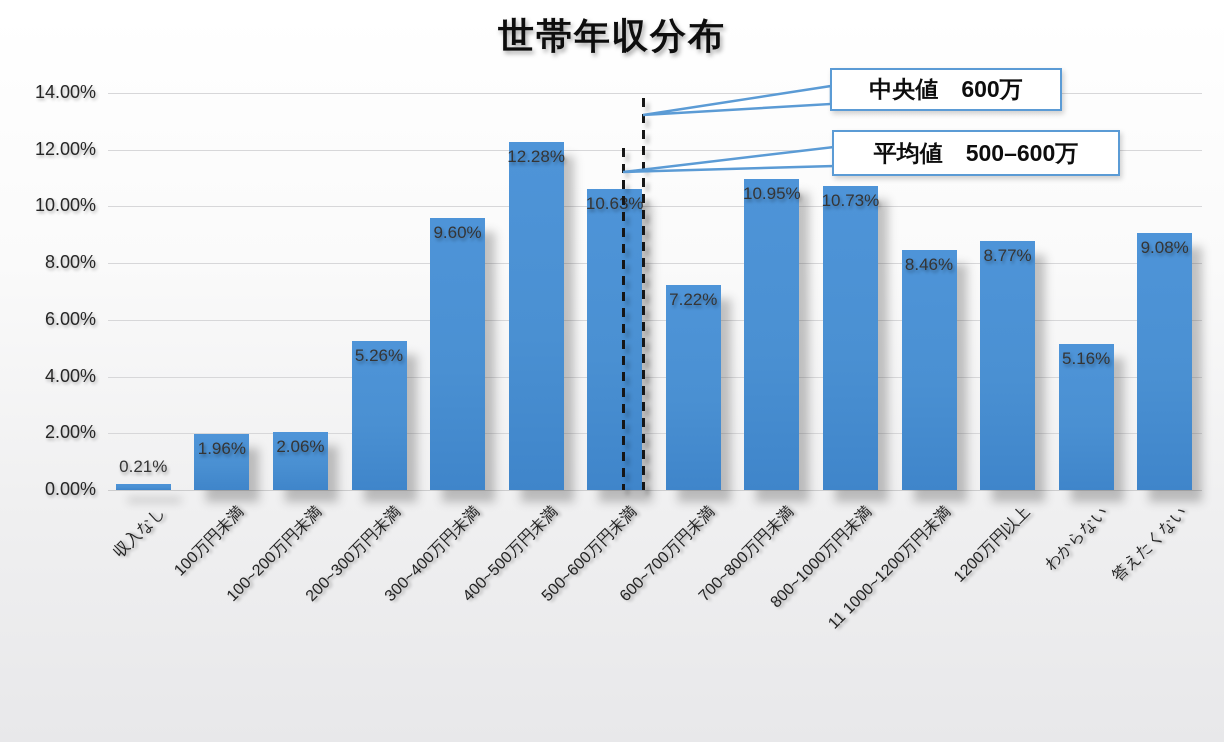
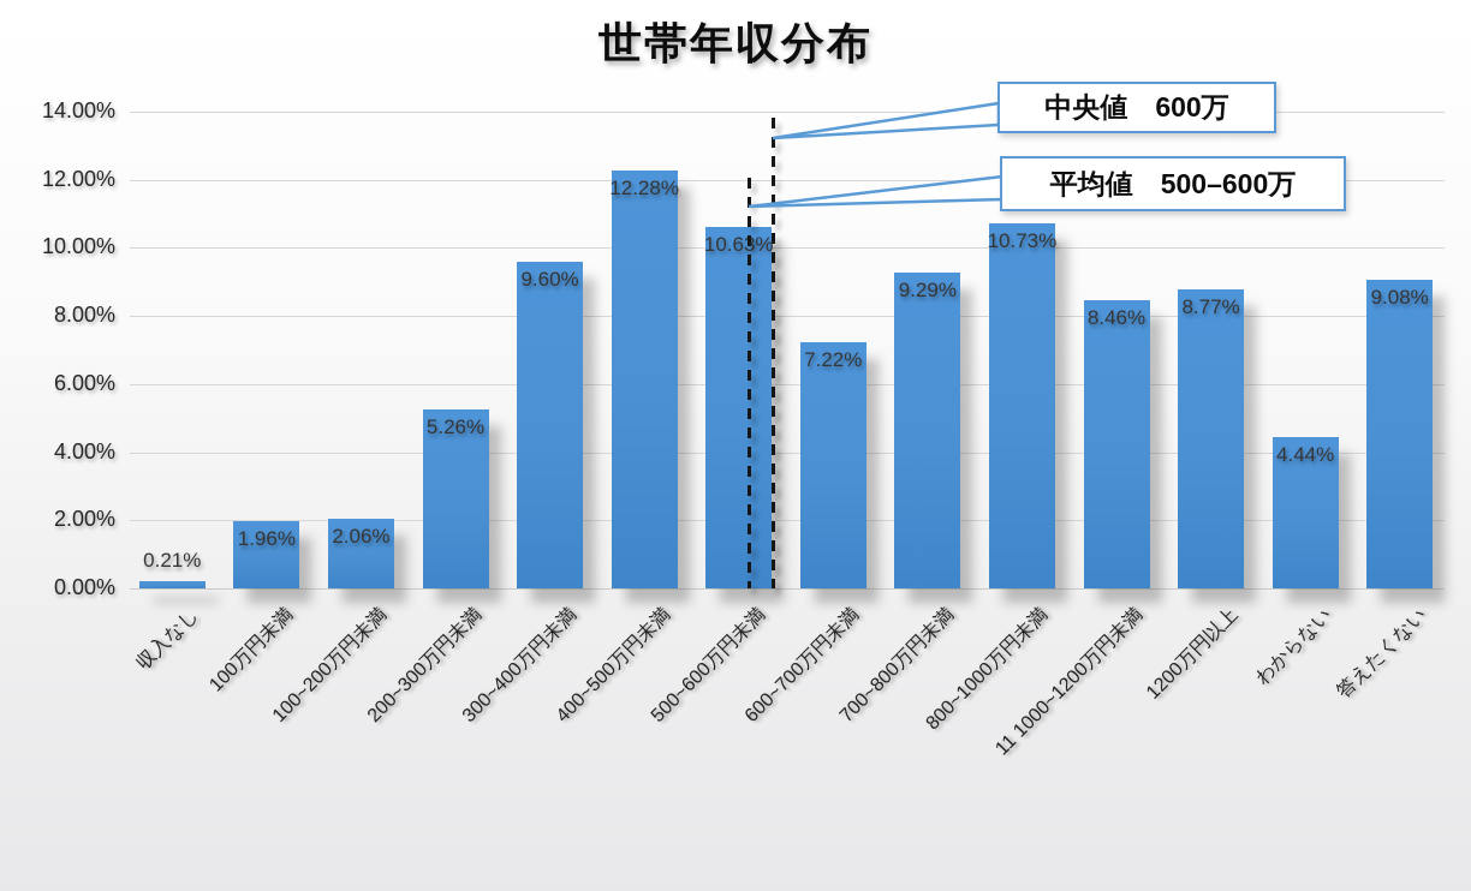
700~800万円未満: 10.95% -> 9.29%
わからない: 5.16% -> 4.44%
